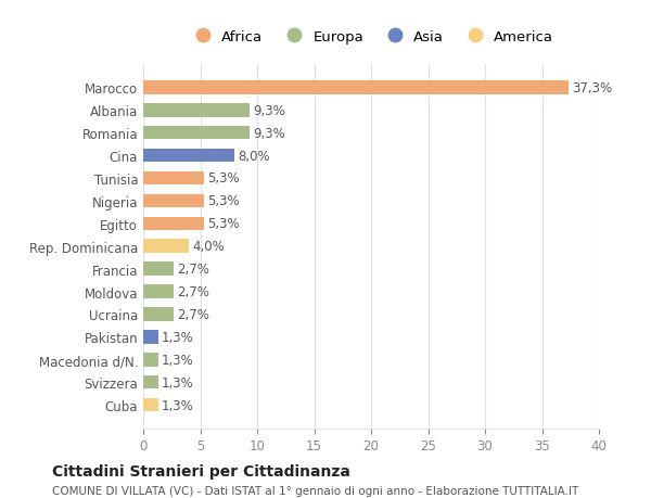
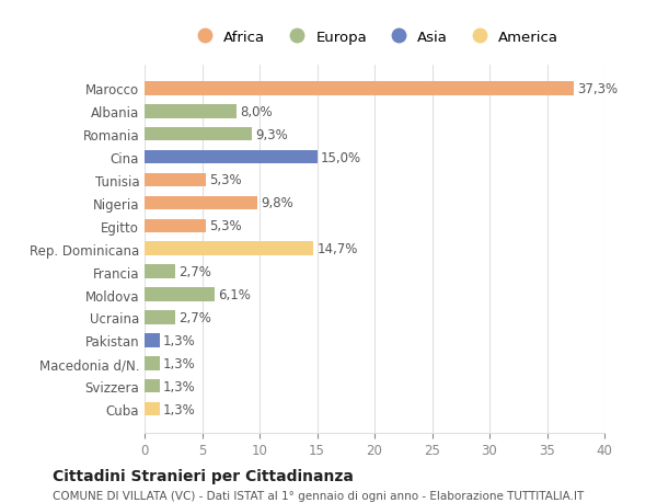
Albania: 9,3% -> 8,0%
Cina: 8,0% -> 15,0%
Nigeria: 5,3% -> 9,8%
Rep. Dominicana: 4,0% -> 14,7%
Moldova: 2,7% -> 6,1%
